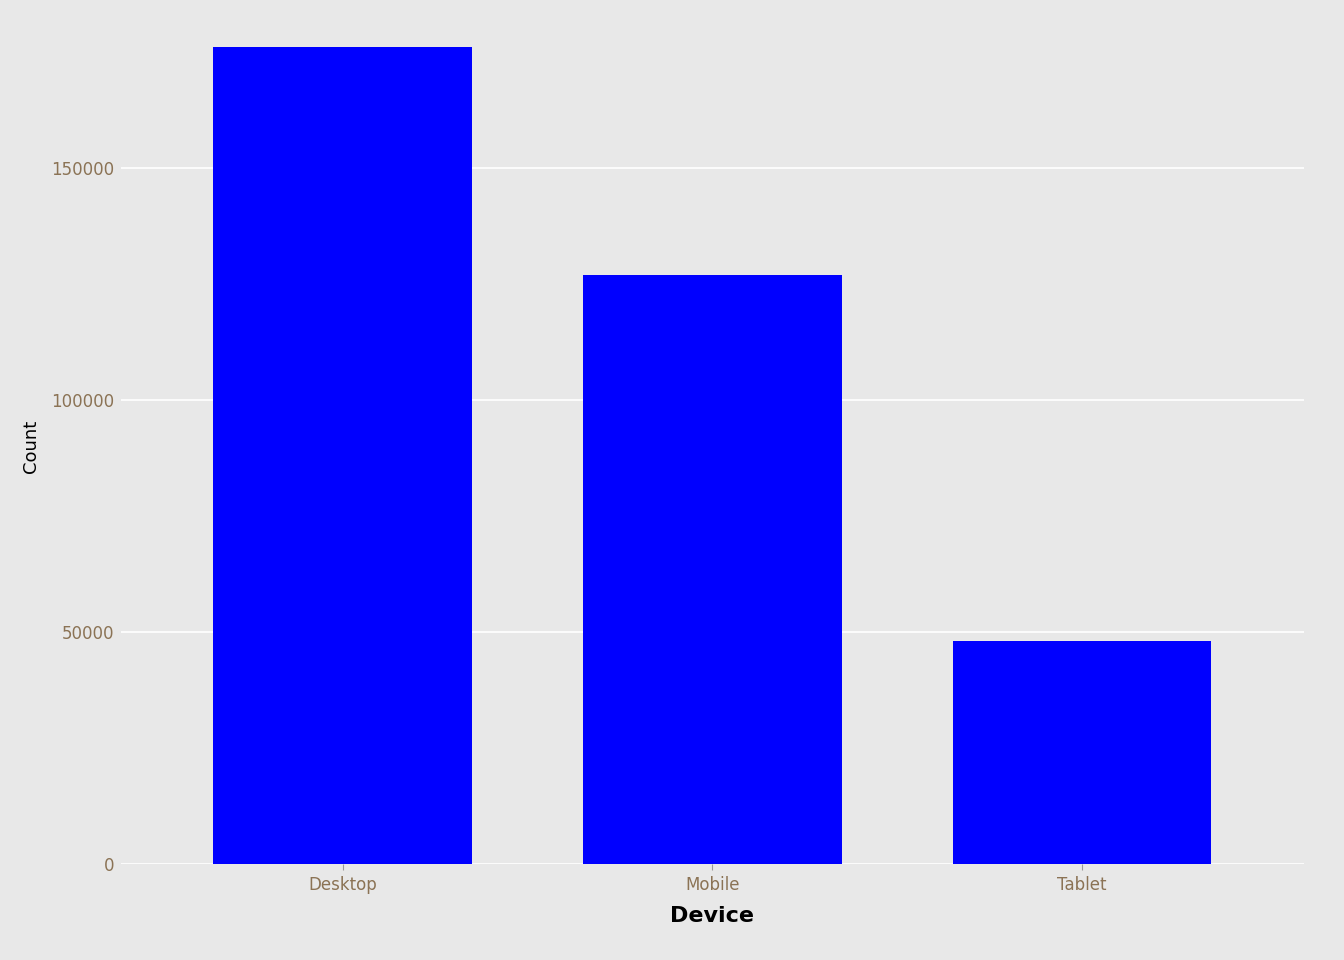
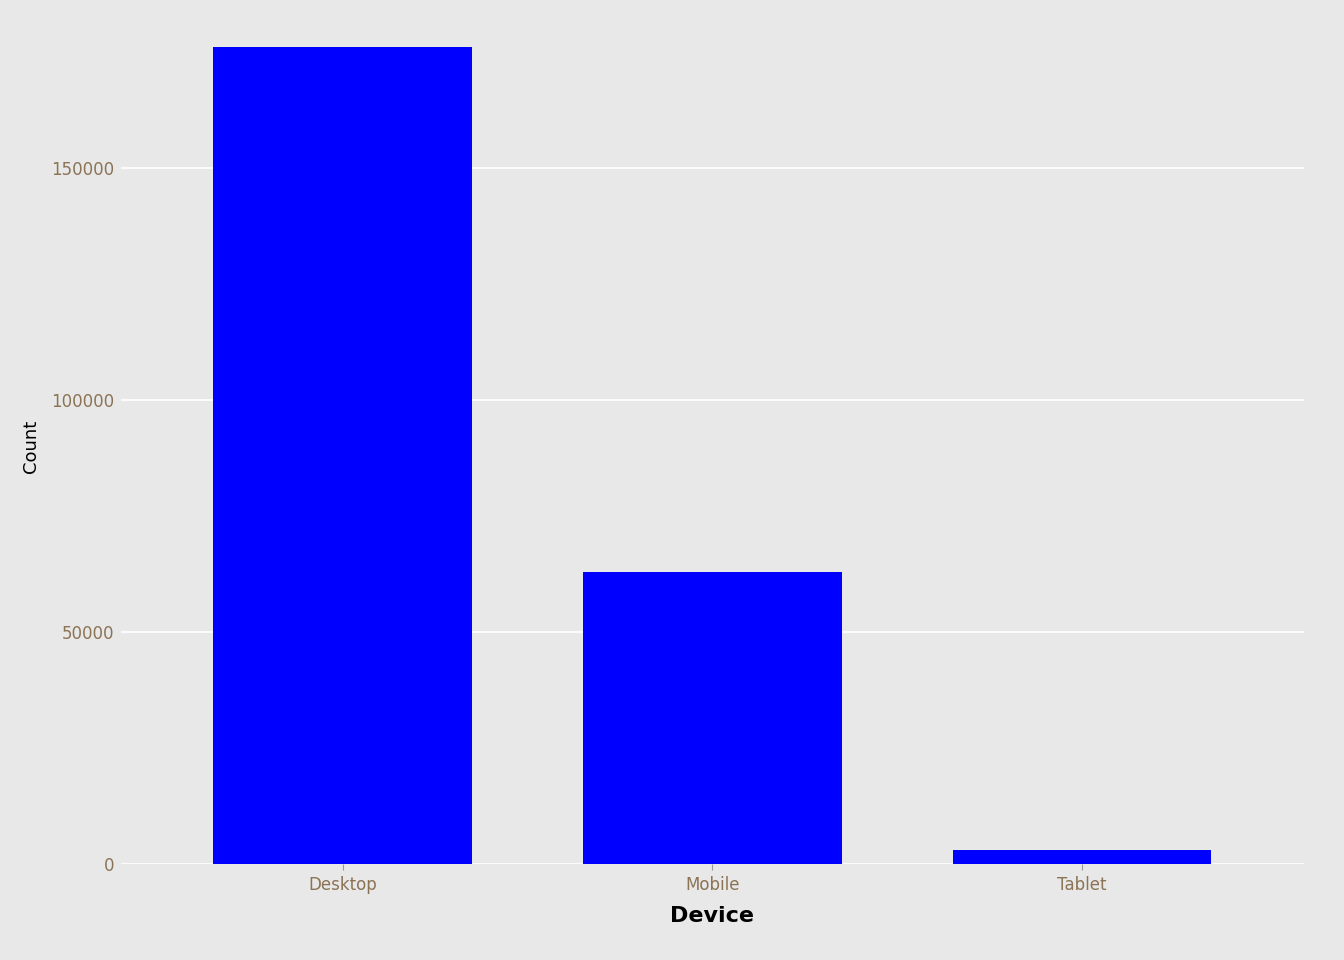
Mobile: 127000 -> 63000
Tablet: 48000 -> 3000
